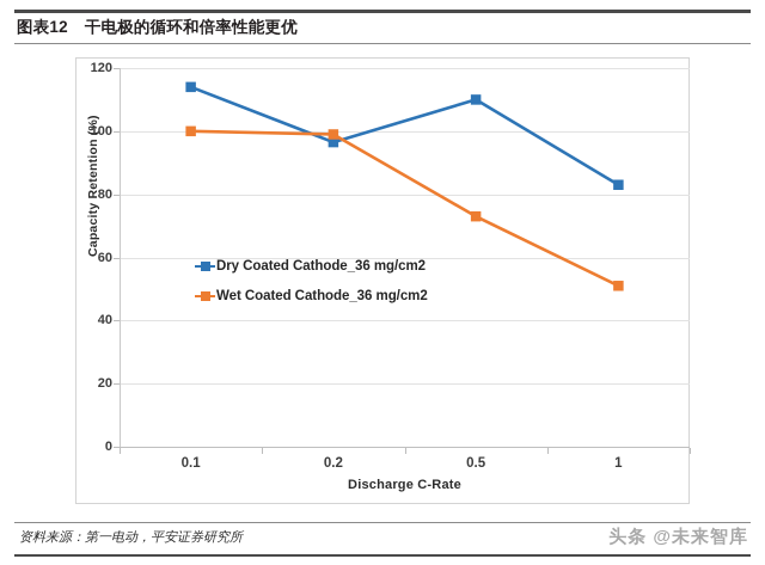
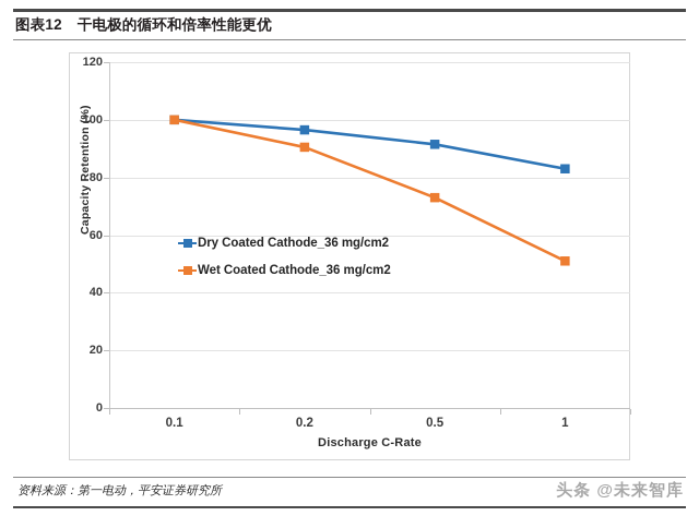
Dry Coated Cathode_36 mg/cm2/0.1: 114 -> 100
Wet Coated Cathode_36 mg/cm2/0.2: 99 -> 90
Dry Coated Cathode_36 mg/cm2/0.5: 110 -> 92
